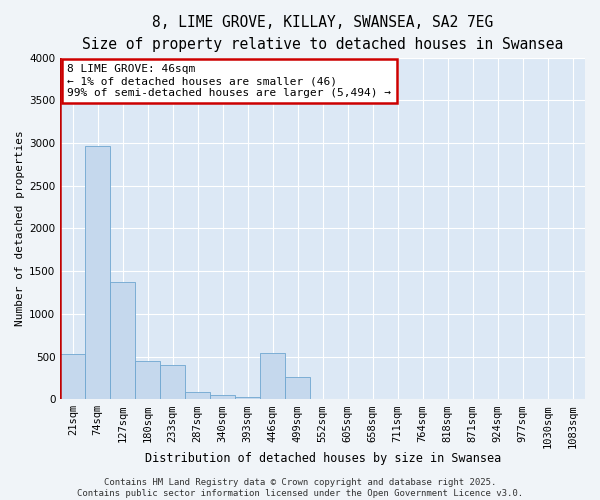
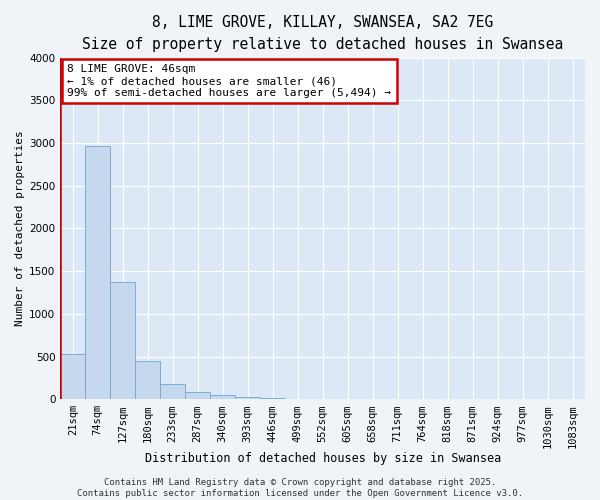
233sqm: 400 -> 180
446sqm: 540 -> 10
499sqm: 260 -> 0
